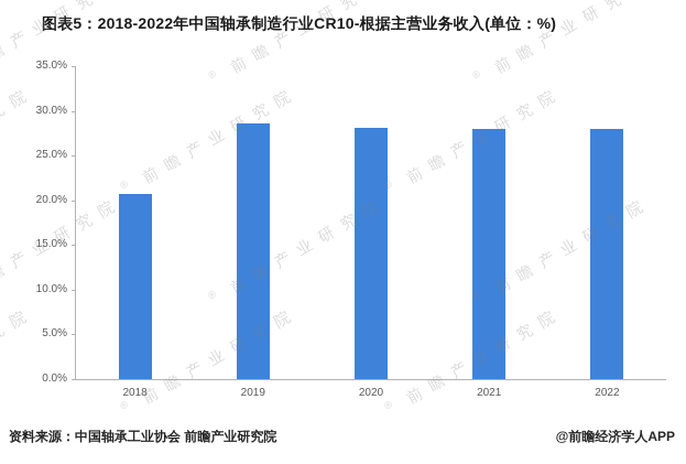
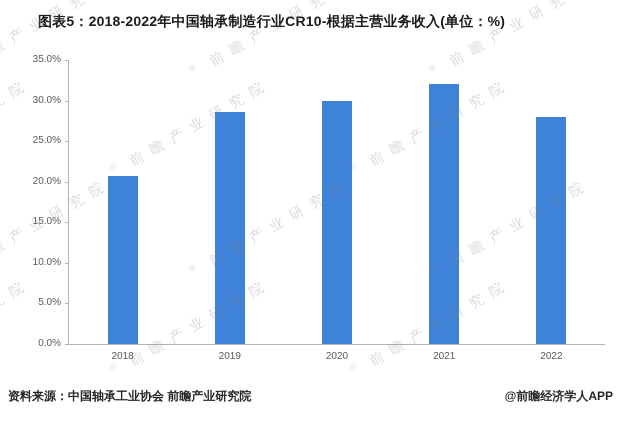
2020: 28% -> 30%
2021: 28% -> 32%
